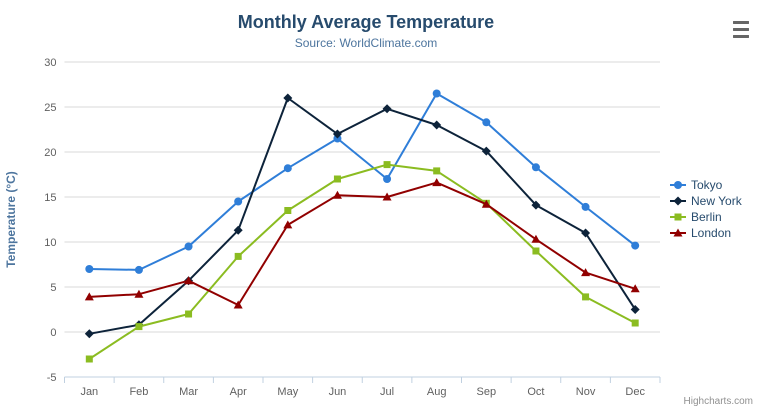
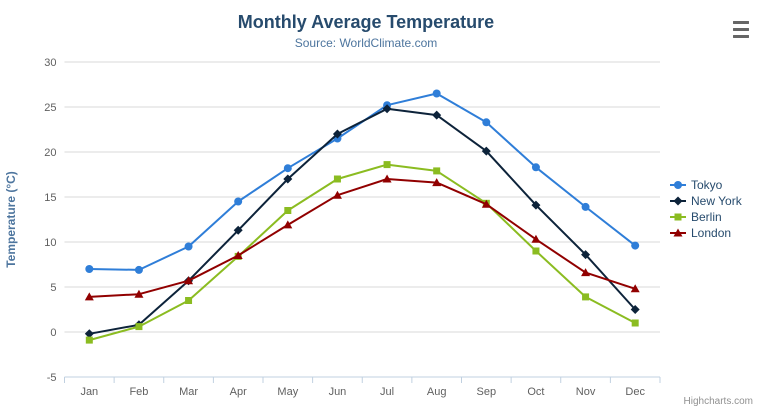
Berlin/Jan: -3 -> -1
Berlin/Mar: 2 -> 4
London/Apr: 3 -> 8
New York/May: 26 -> 17
Tokyo/Jul: 17 -> 25
London/Jul: 15 -> 17
New York/Aug: 23 -> 24
New York/Nov: 11 -> 9
